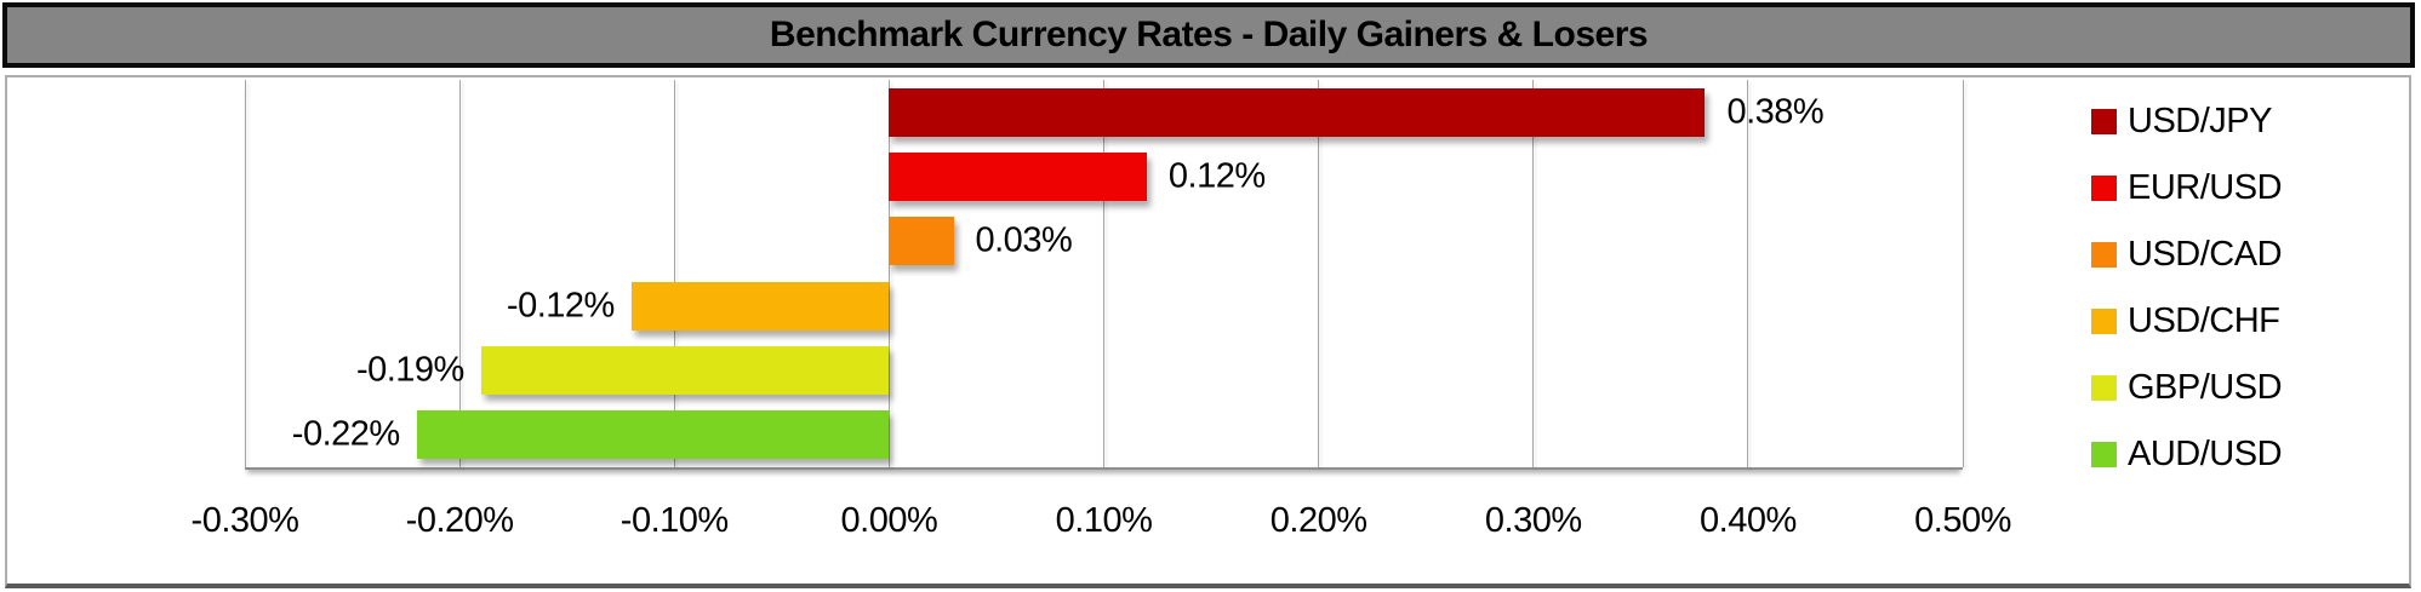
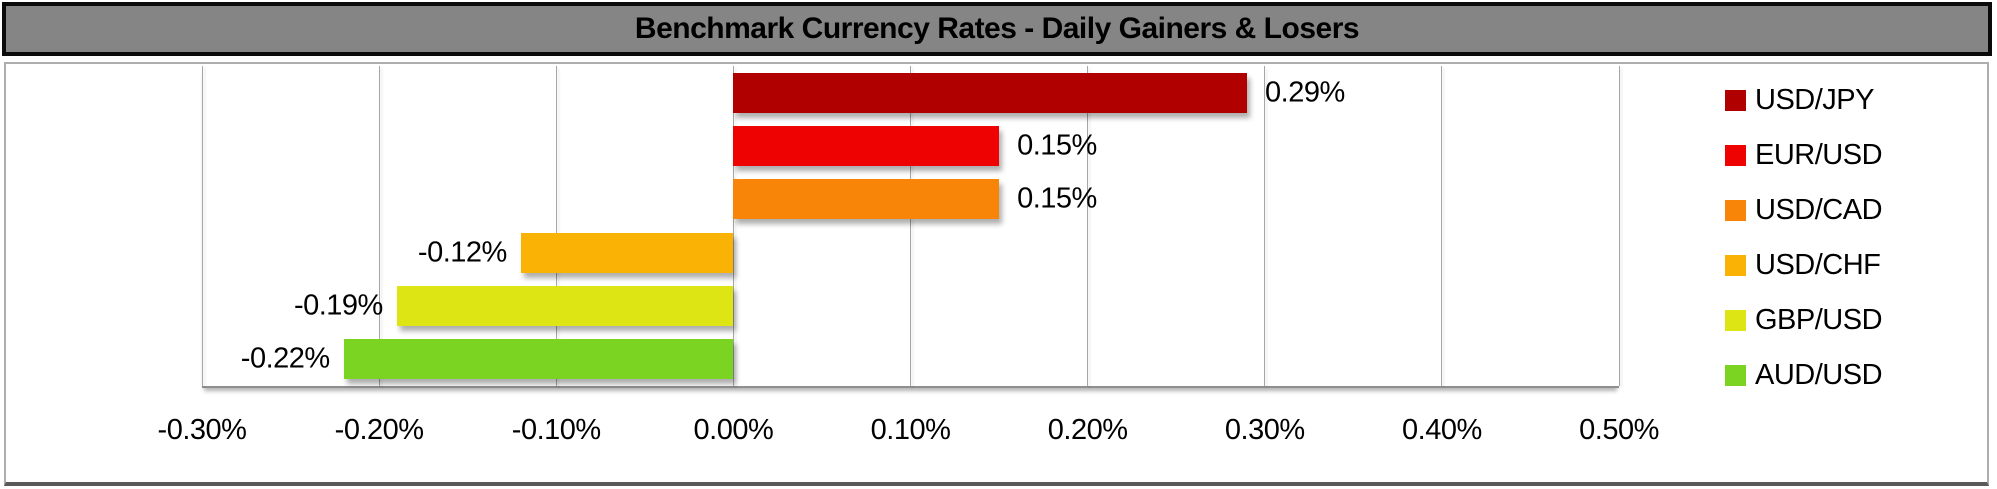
USD/JPY: 0.38% -> 0.29%
EUR/USD: 0.12% -> 0.15%
USD/CAD: 0.03% -> 0.15%
